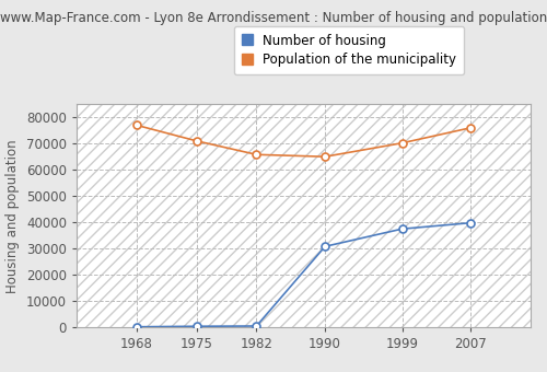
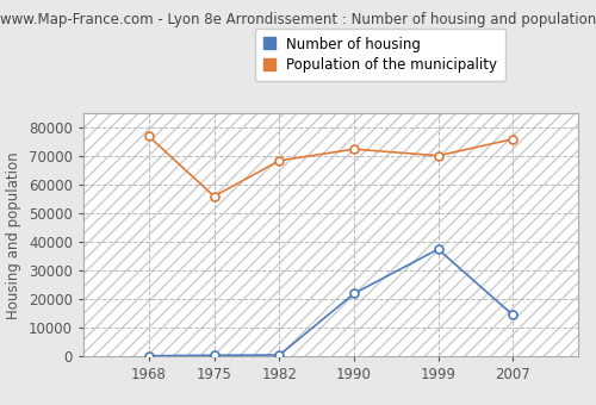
Population of the municipality/1975: 71000 -> 56000
Population of the municipality/1982: 65800 -> 68500
Number of housing/1990: 30800 -> 22000
Population of the municipality/1990: 65000 -> 72500
Number of housing/2007: 39800 -> 14500
